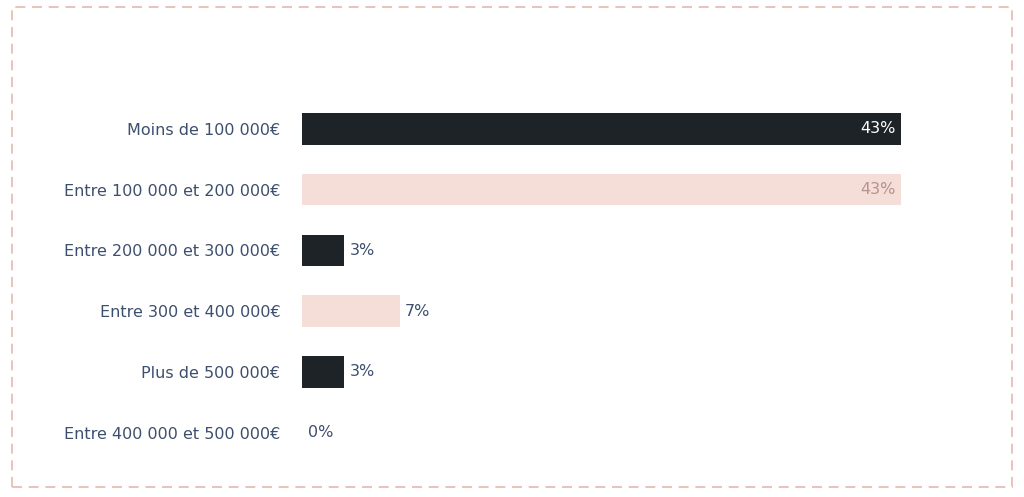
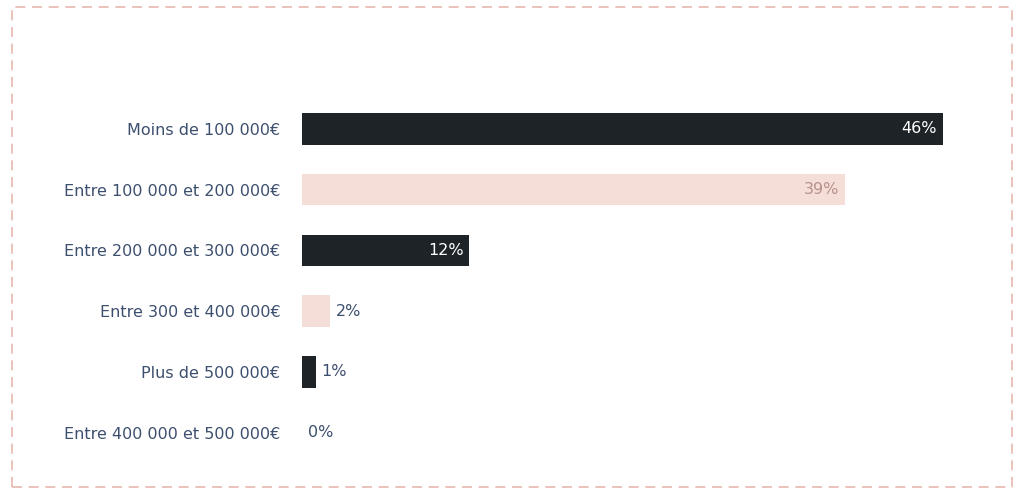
Moins de 100 000€: 43% -> 46%
Entre 100 000 et 200 000€: 43% -> 39%
Entre 200 000 et 300 000€: 3% -> 12%
Entre 300 et 400 000€: 7% -> 2%
Plus de 500 000€: 3% -> 1%
